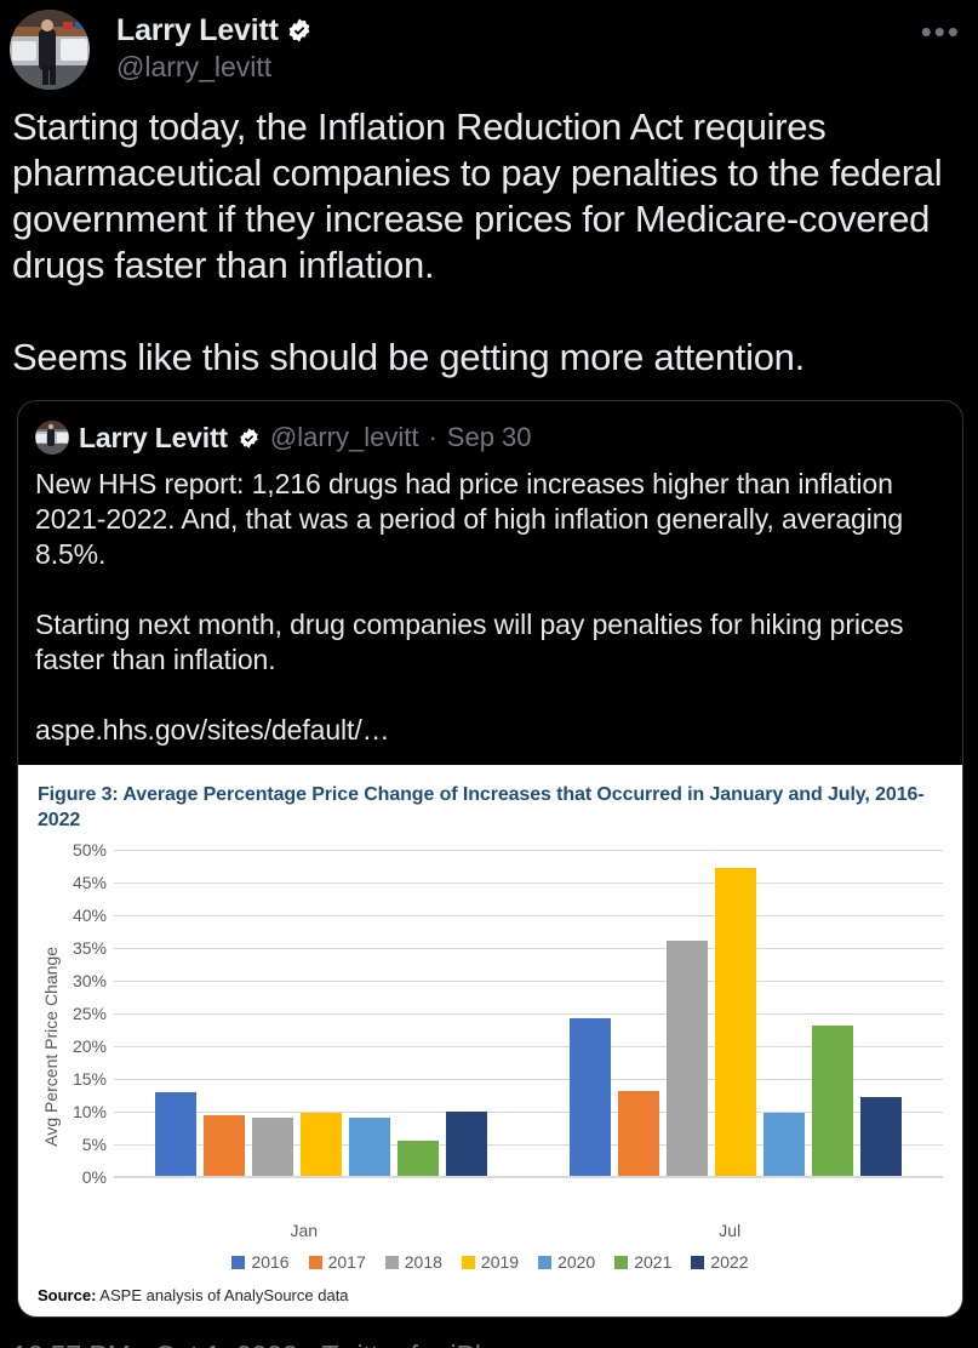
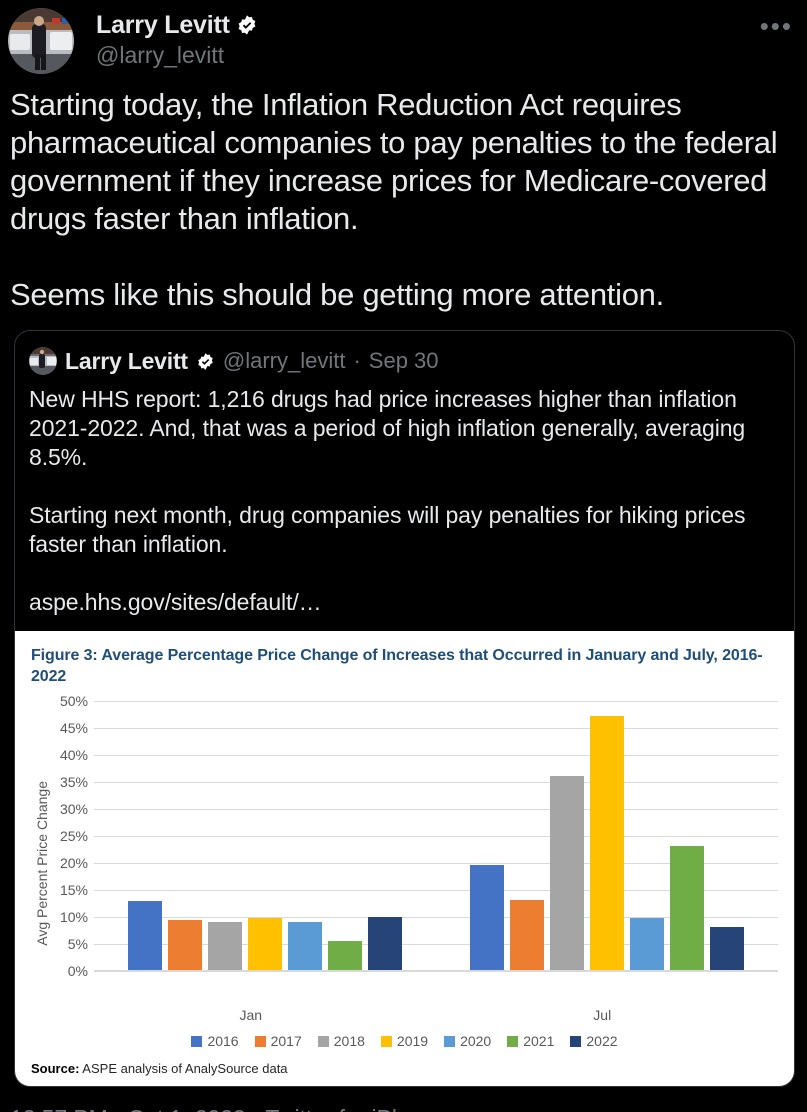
2016/Jul: 24% -> 20%
2022/Jul: 12% -> 8%
